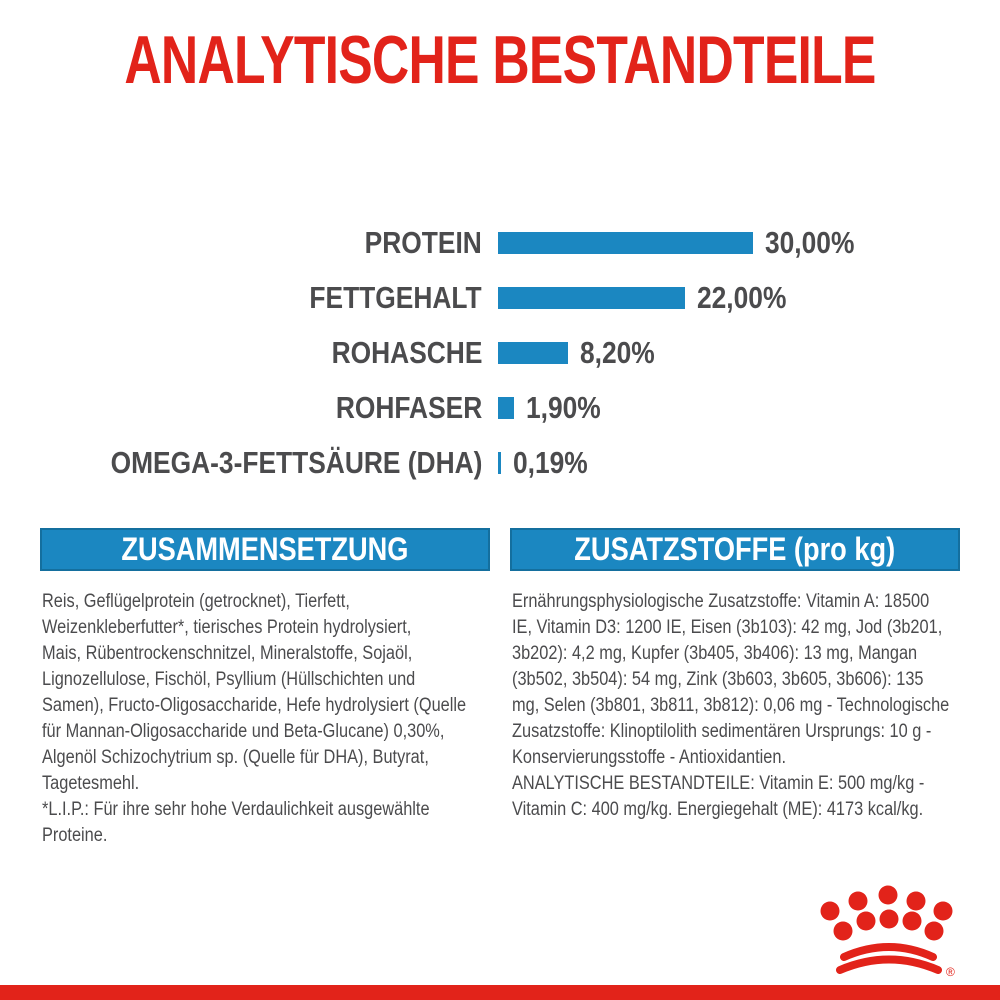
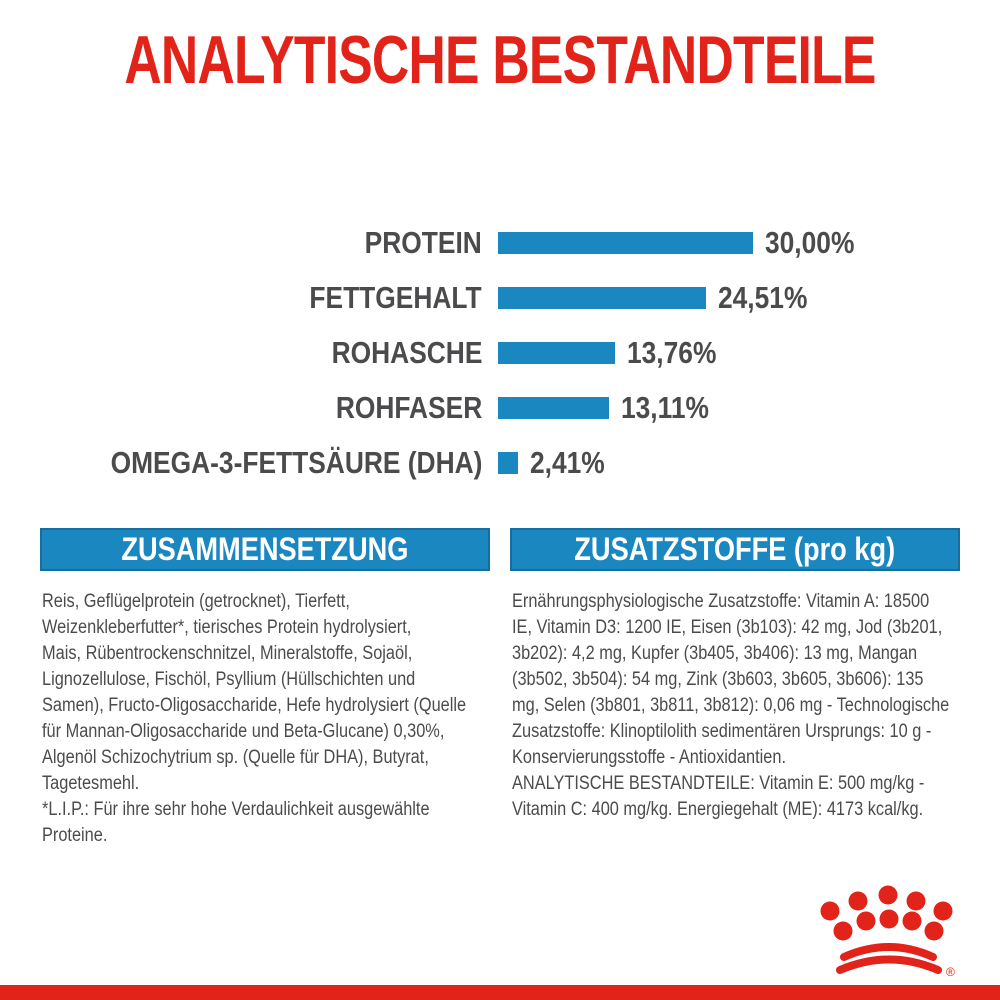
FETTGEHALT: 22,00% -> 24,51%
ROHASCHE: 8,20% -> 13,76%
ROHFASER: 1,90% -> 13,11%
OMEGA-3-FETTSÄURE (DHA): 0,19% -> 2,41%
